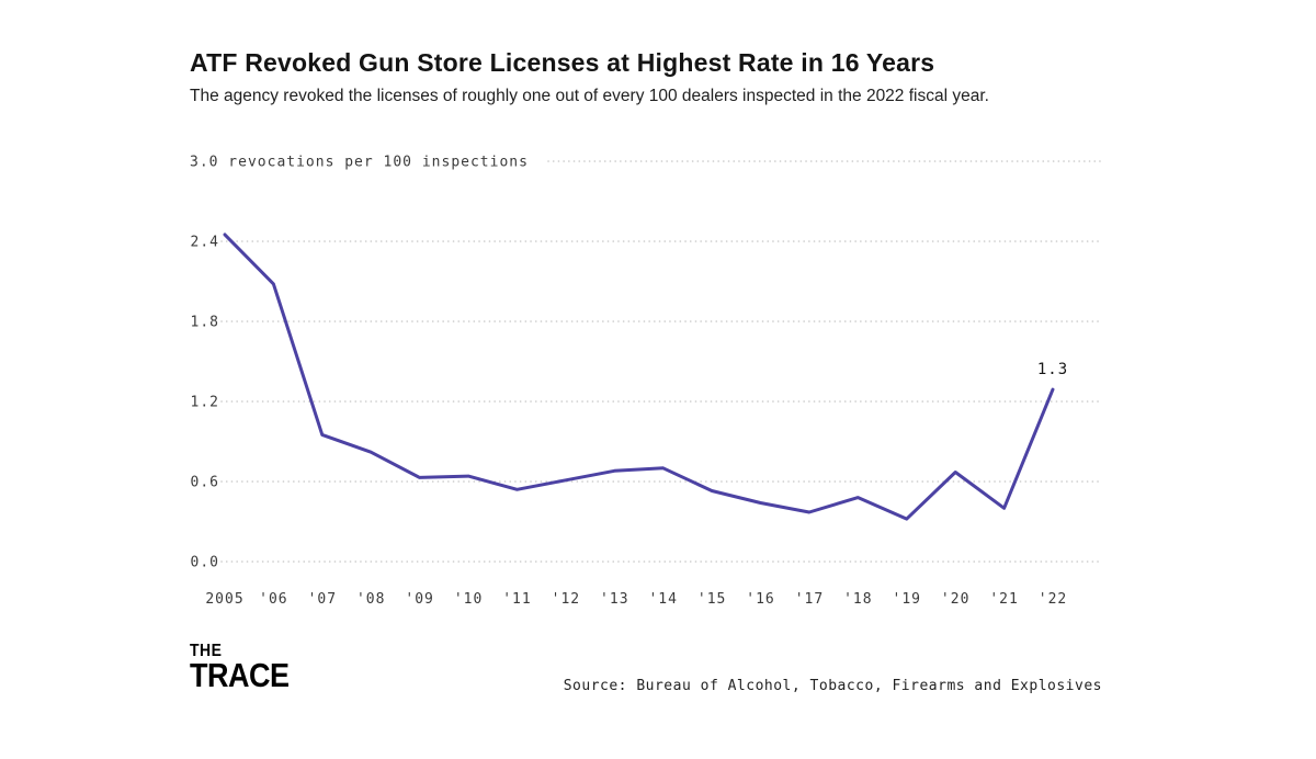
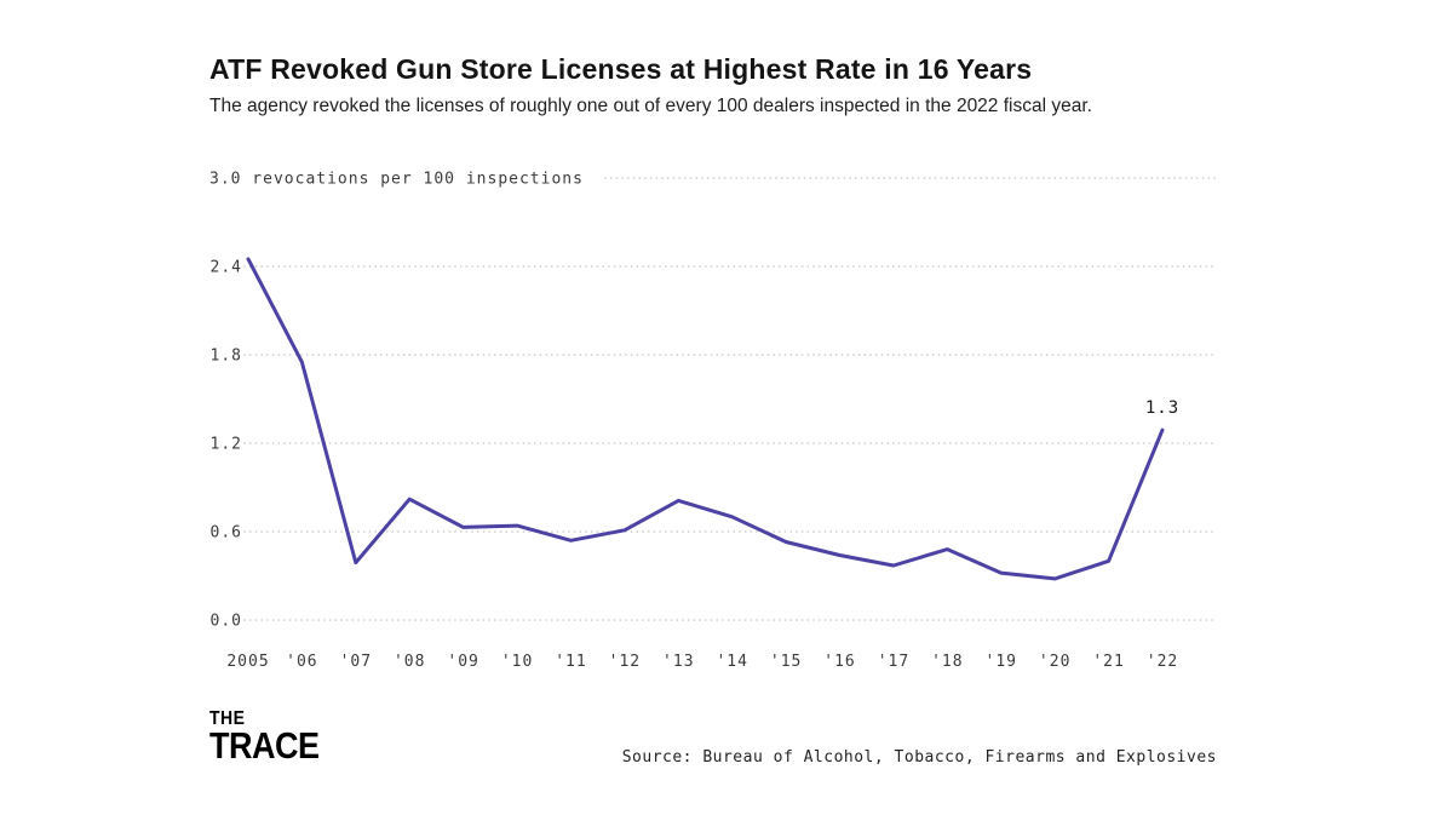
'06: 2.08 -> 1.75
'07: 0.95 -> 0.39
'13: 0.68 -> 0.81
'20: 0.67 -> 0.28
